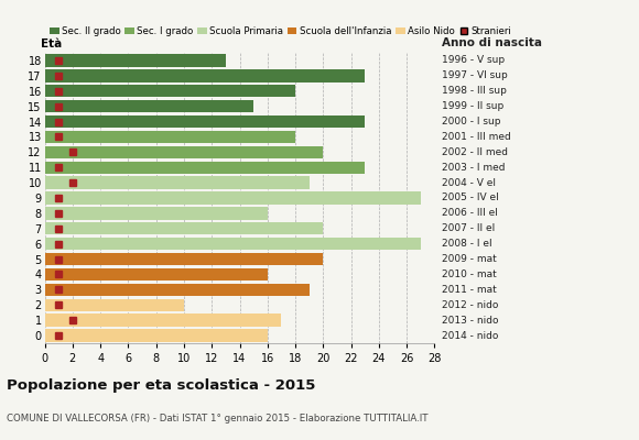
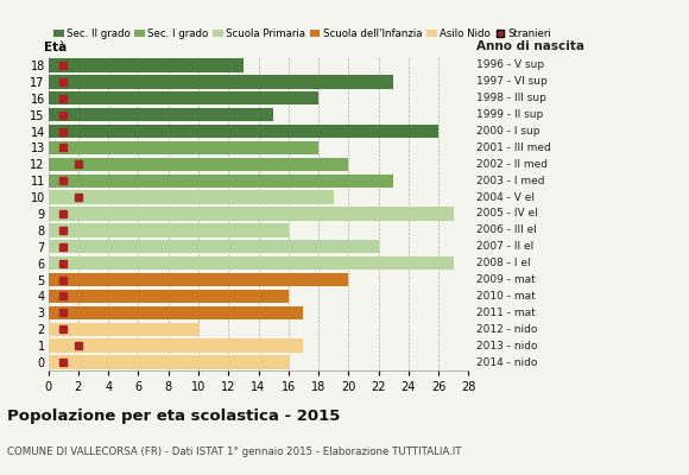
14: 23 -> 26
7: 20 -> 22
3: 19 -> 17
